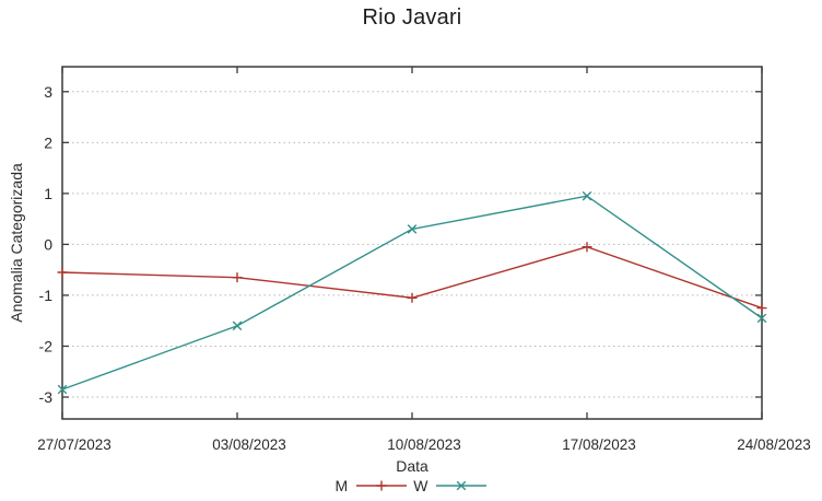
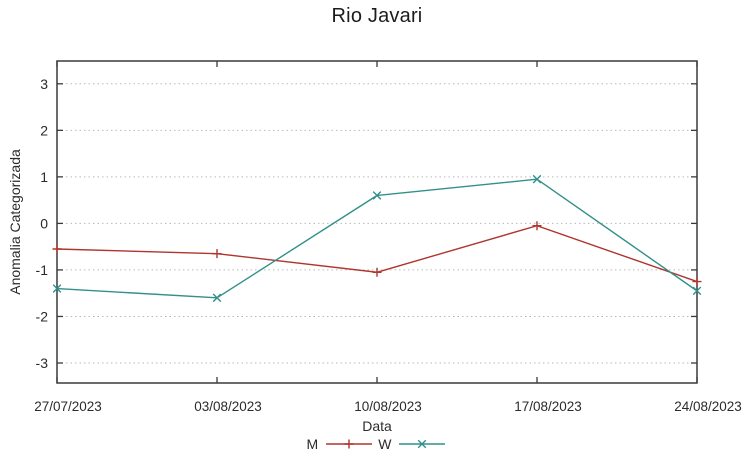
W/27/07/2023: -2.9 -> -1.4
W/10/08/2023: 0.3 -> 0.6
